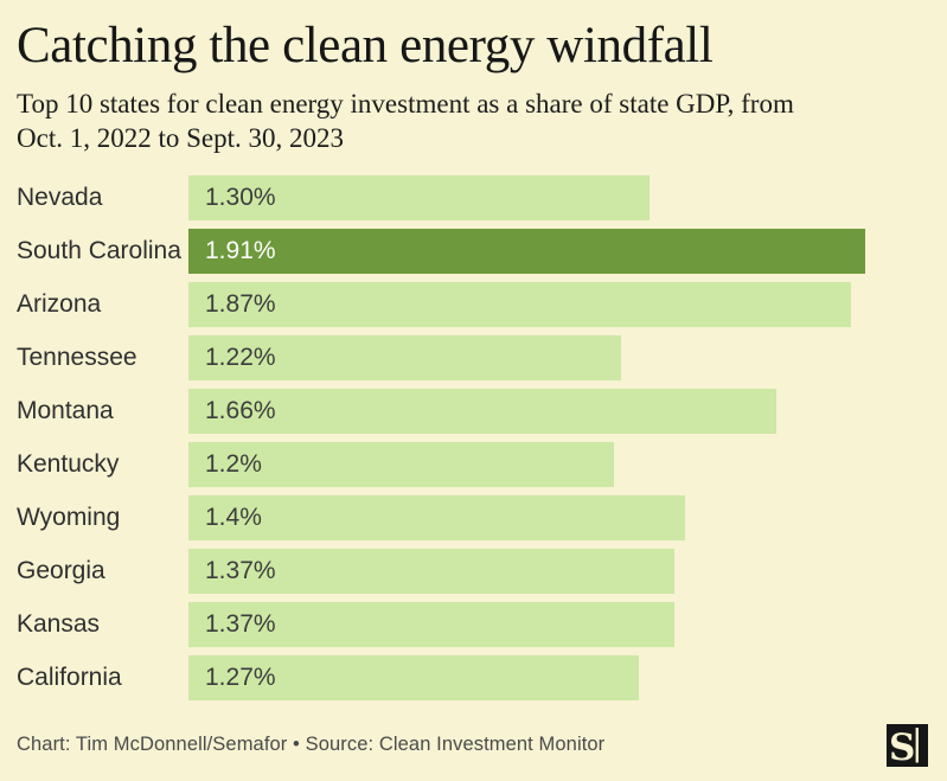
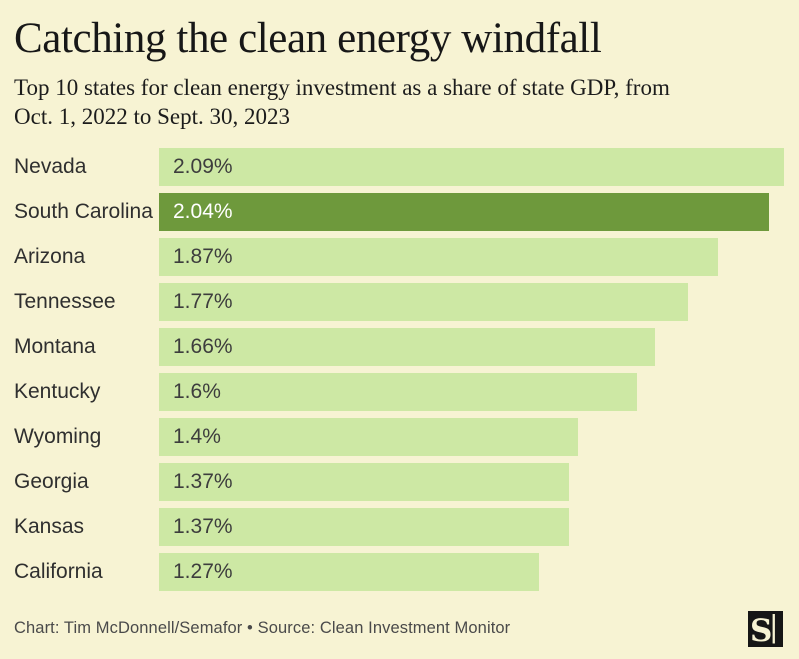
Nevada: 1.30% -> 2.09%
South Carolina: 1.91% -> 2.04%
Tennessee: 1.22% -> 1.77%
Kentucky: 1.2% -> 1.6%
